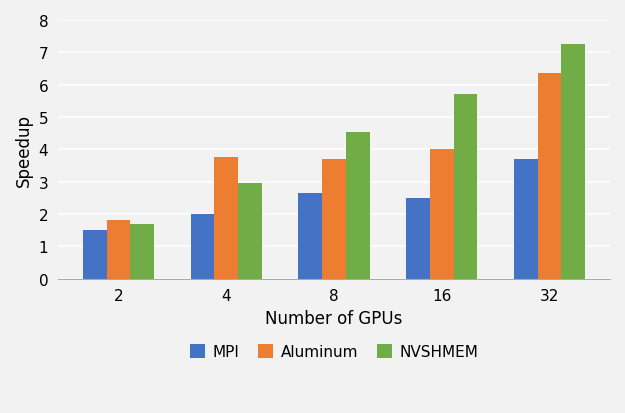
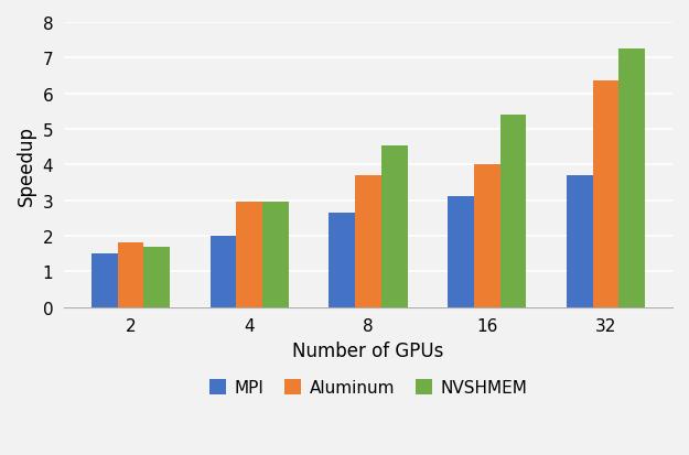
Aluminum/4: 3.75 -> 2.95
MPI/16: 2.50 -> 3.10
NVSHMEM/16: 5.70 -> 5.40
